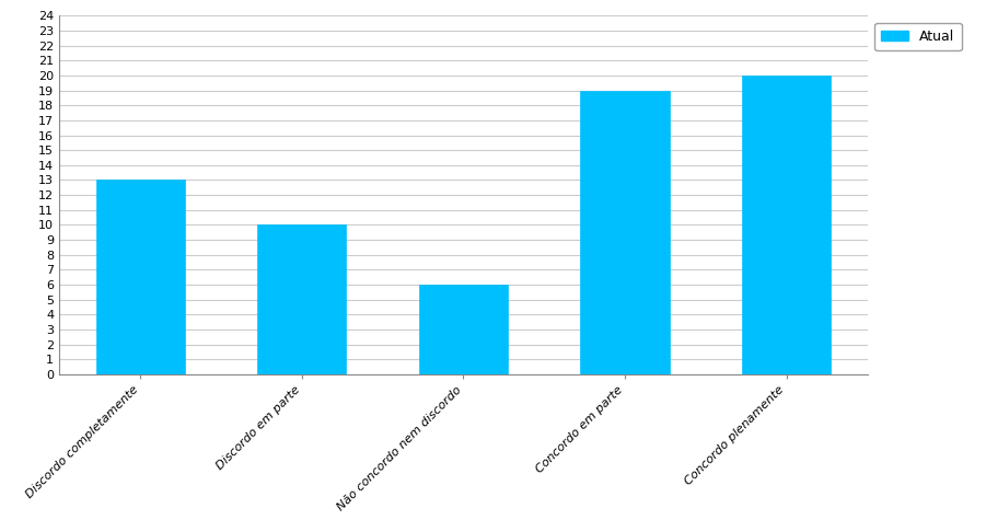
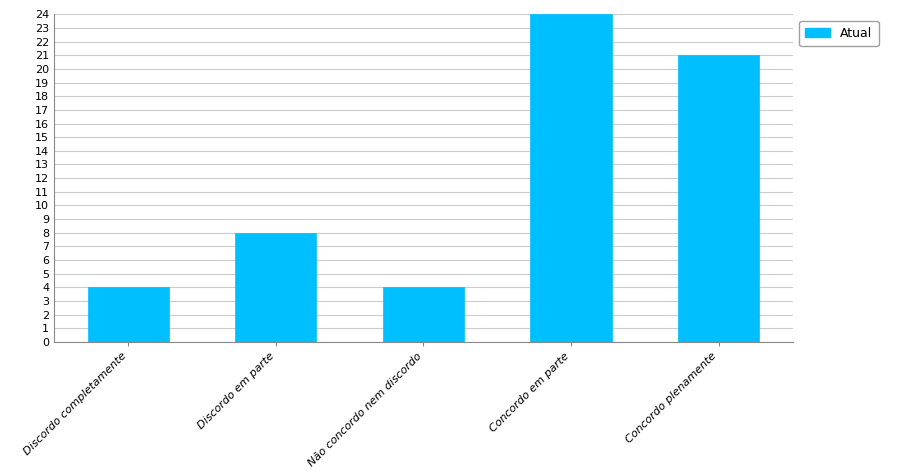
Discordo completamente: 13 -> 4
Discordo em parte: 10 -> 8
Não concordo nem discordo: 6 -> 4
Concordo em parte: 19 -> 24
Concordo plenamente: 20 -> 21
